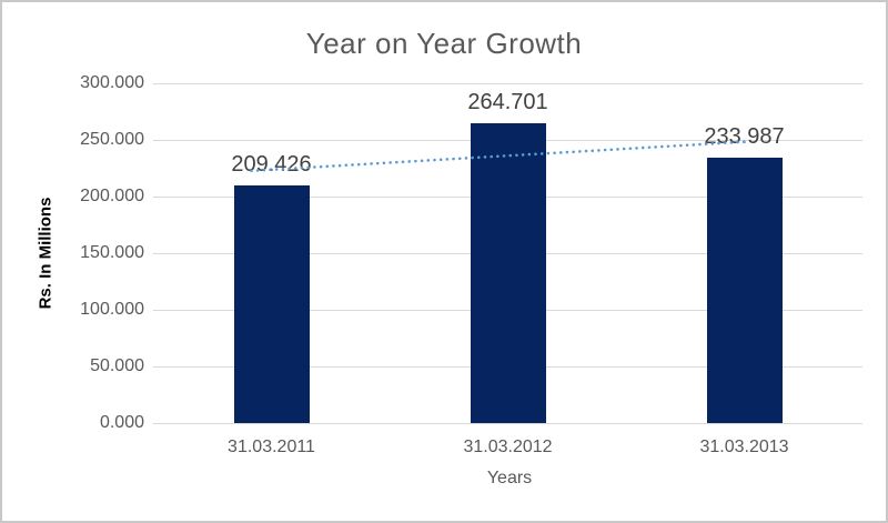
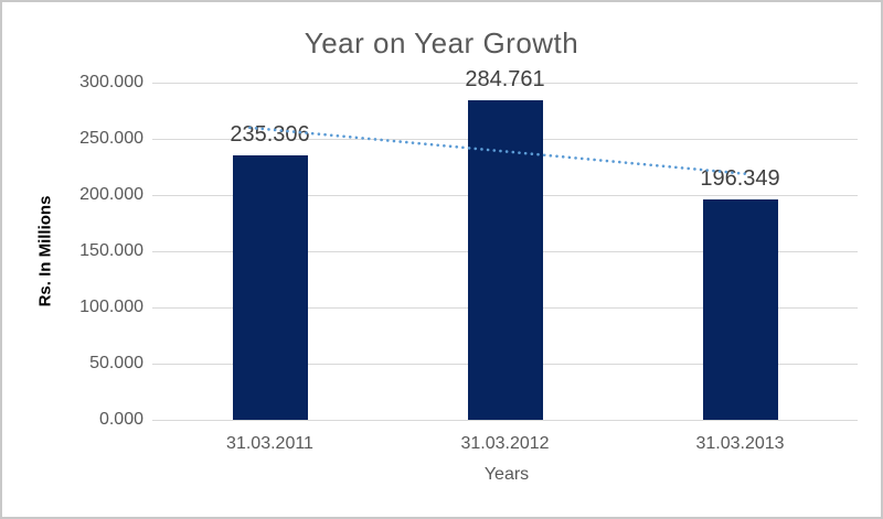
31.03.2011: 209.426 -> 235.306
31.03.2012: 264.701 -> 284.761
31.03.2013: 233.987 -> 196.349
